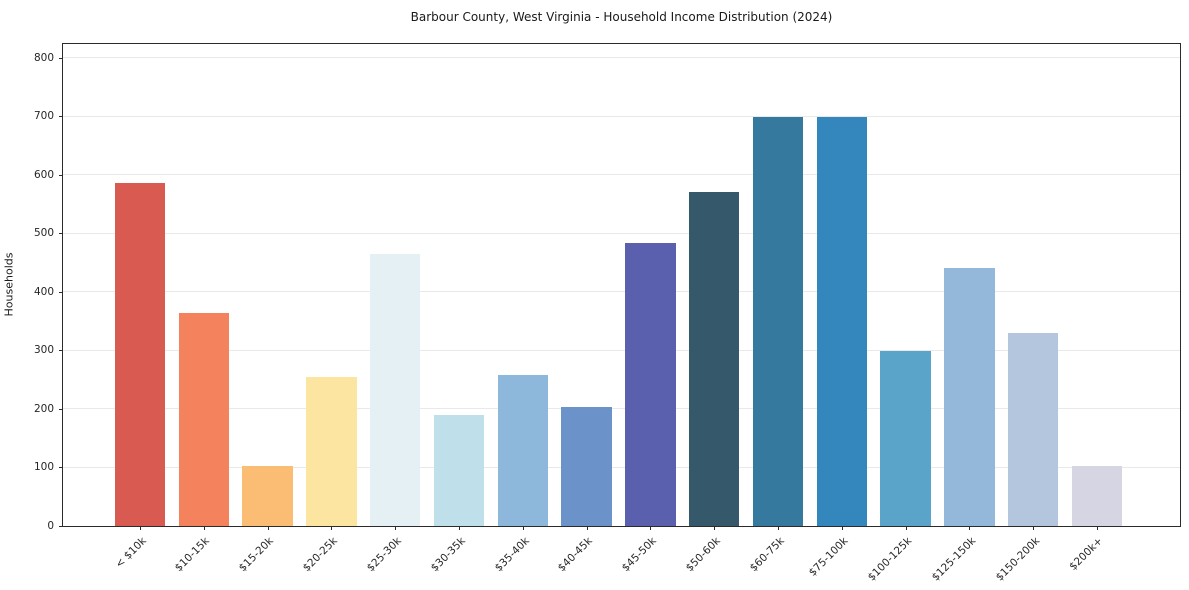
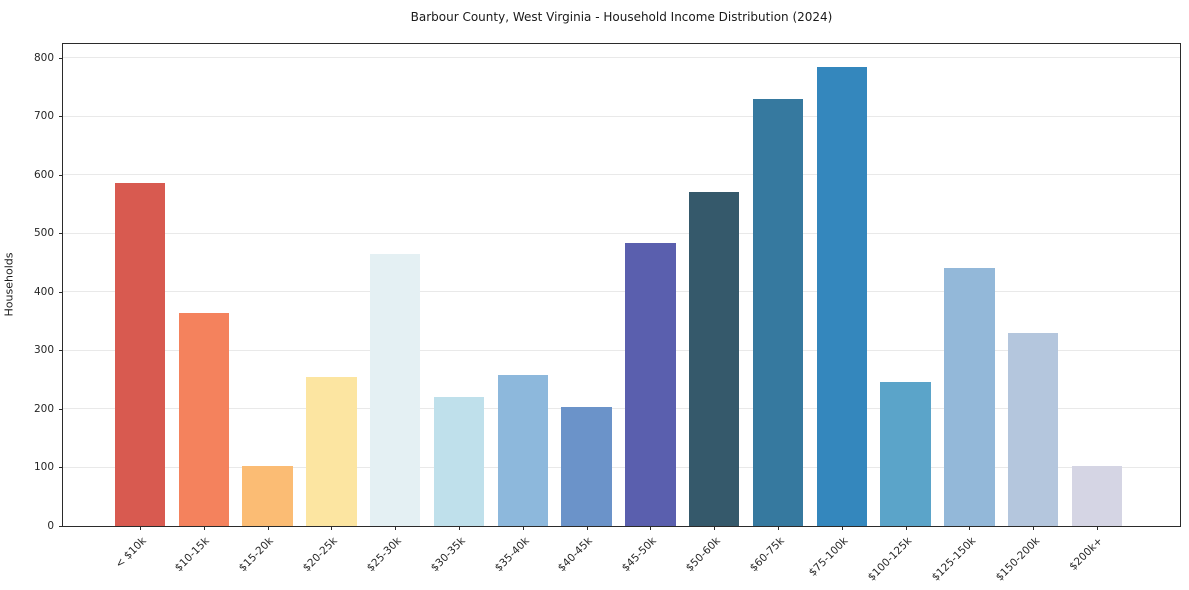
$30-35k: 190 -> 220
$60-75k: 700 -> 730
$75-100k: 700 -> 780
$100-125k: 300 -> 250
